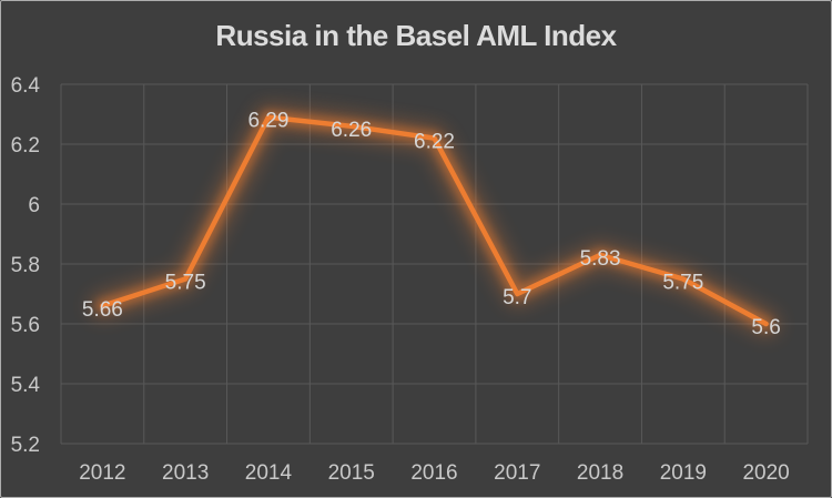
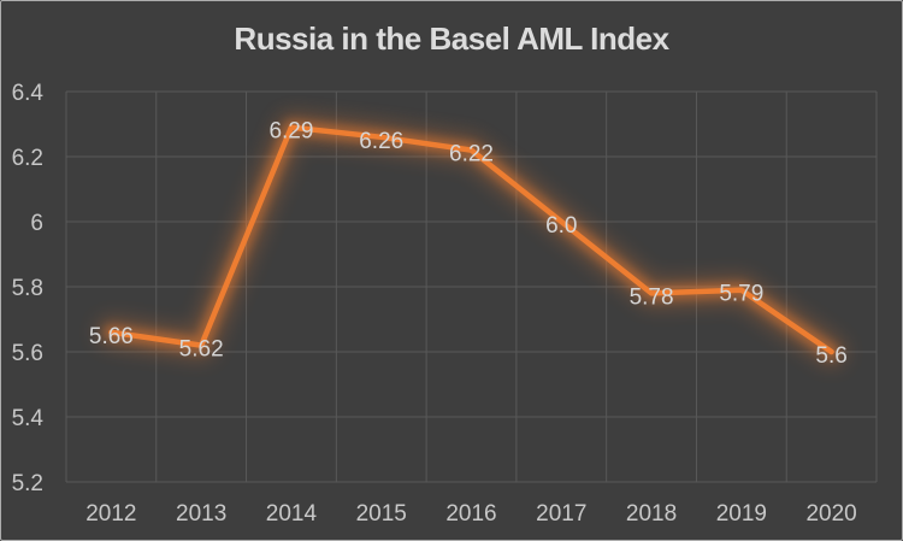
2013: 5.75 -> 5.62
2017: 5.7 -> 6.0
2018: 5.83 -> 5.78
2019: 5.75 -> 5.79
